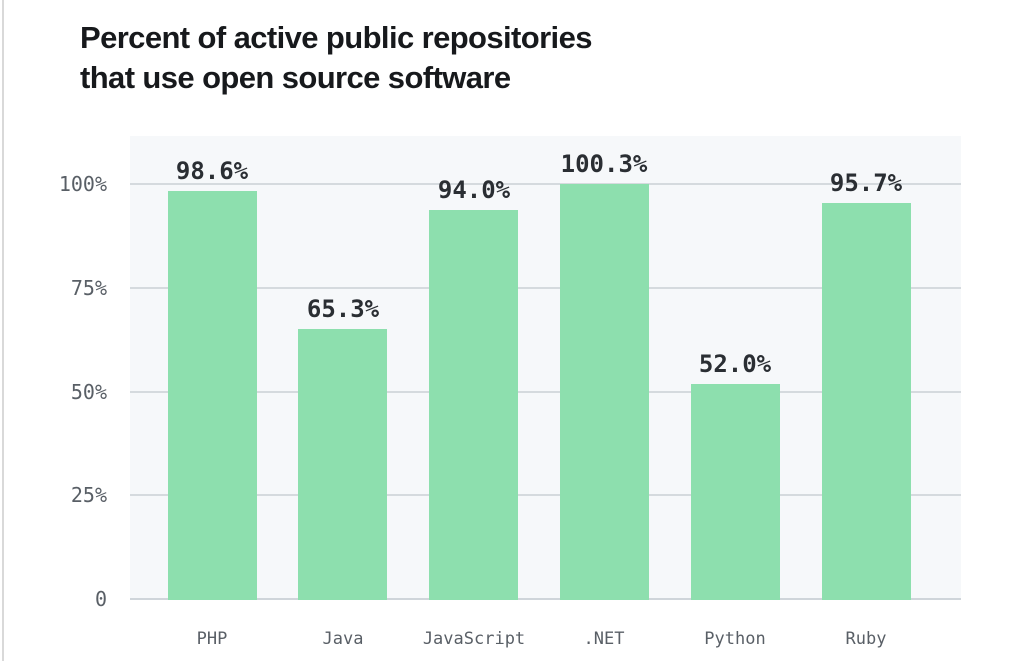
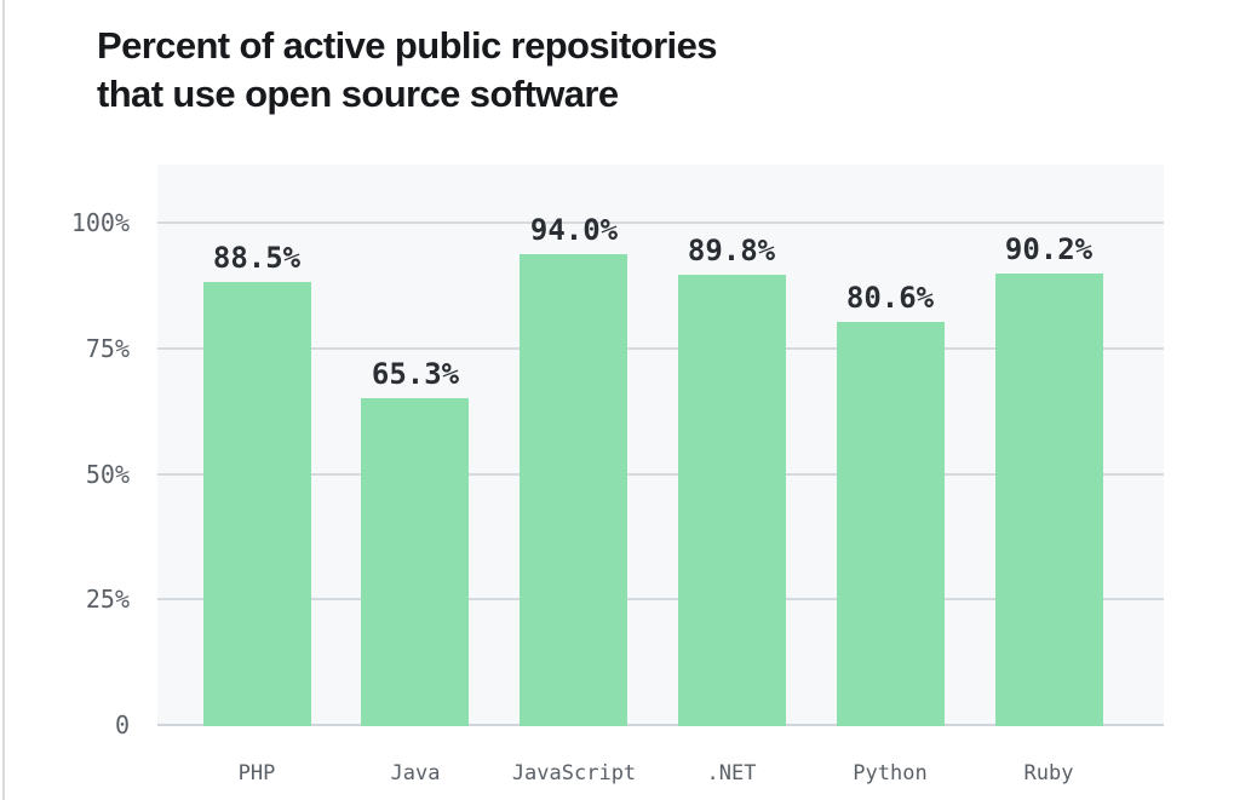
PHP: 98.6% -> 88.5%
.NET: 100.3% -> 89.8%
Python: 52.0% -> 80.6%
Ruby: 95.7% -> 90.2%
